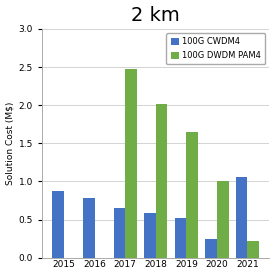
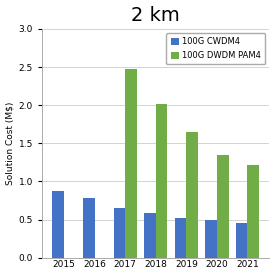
100G CWDM4/2020: 0.24 -> 0.49
100G DWDM PAM4/2020: 1.00 -> 1.35
100G CWDM4/2021: 1.06 -> 0.46
100G DWDM PAM4/2021: 0.22 -> 1.21
